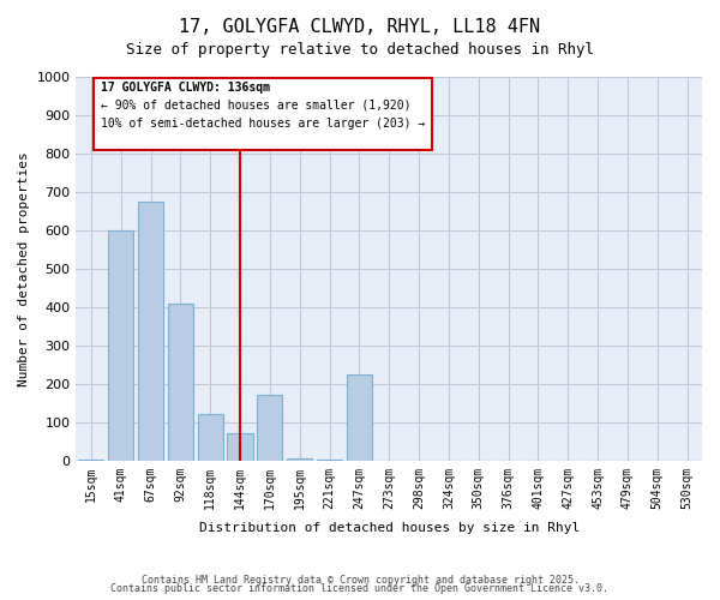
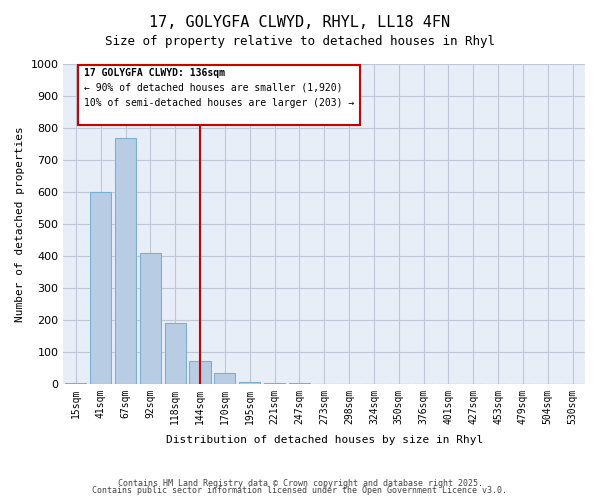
67sqm: 675 -> 770
118sqm: 120 -> 190
170sqm: 170 -> 35
247sqm: 225 -> 2
